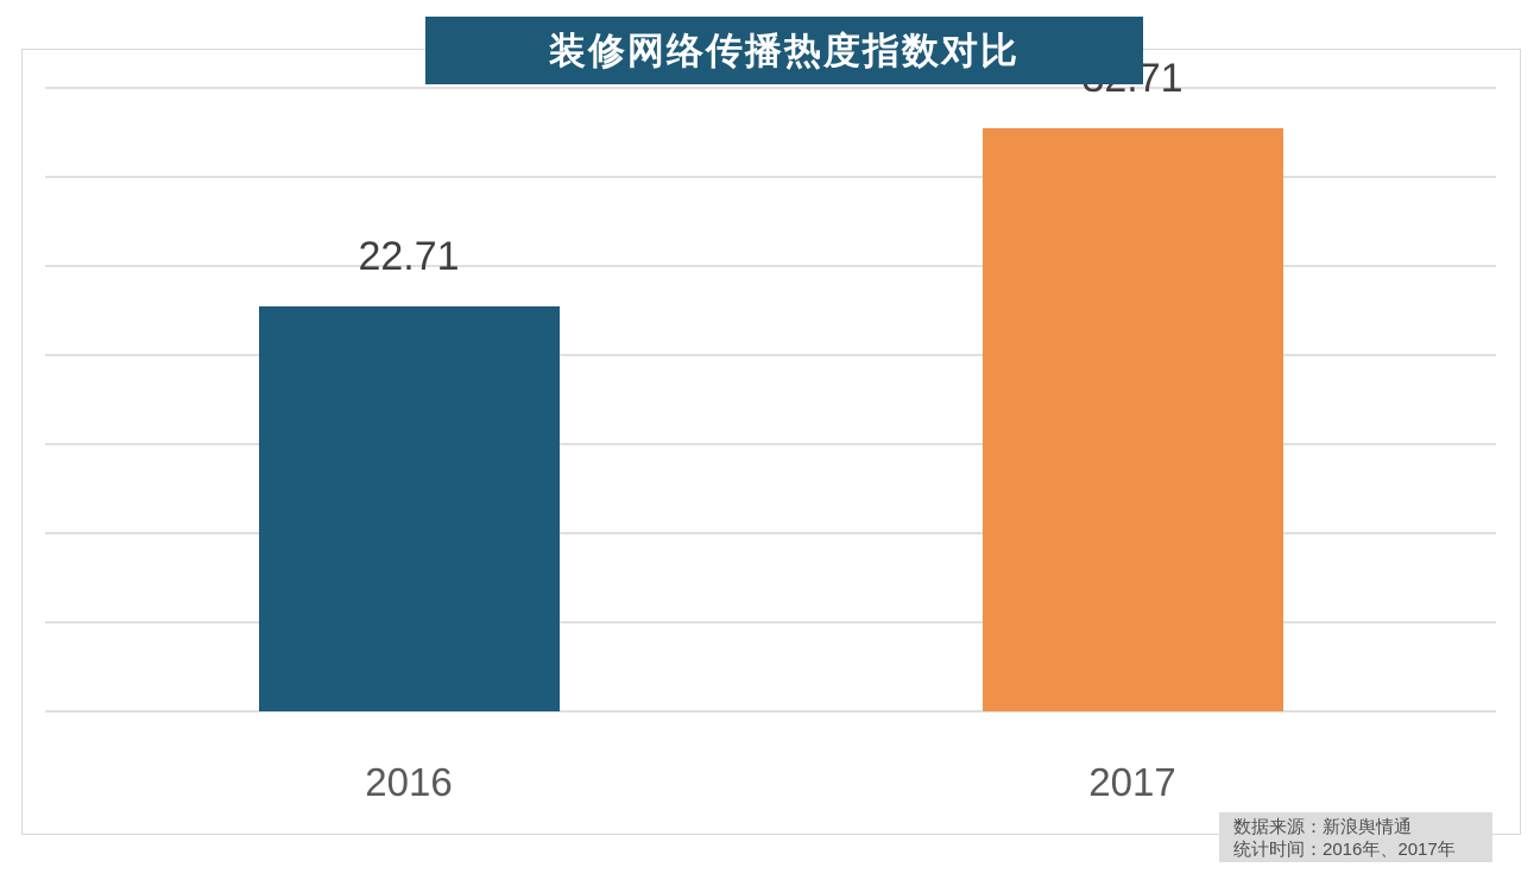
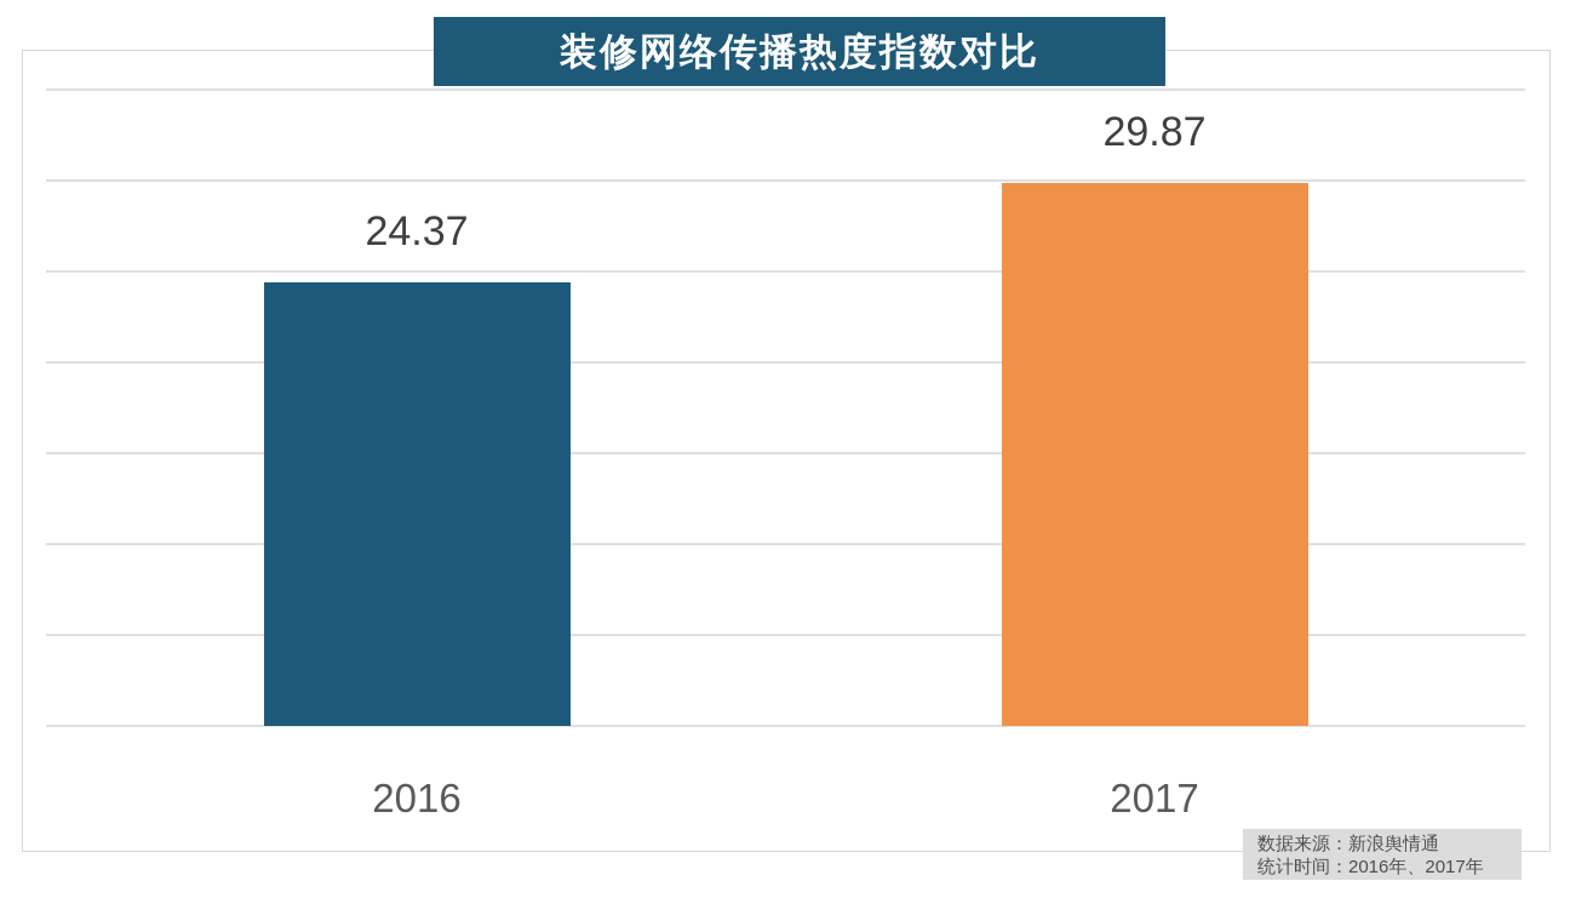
2016: 22.71 -> 24.37
2017: 32.71 -> 29.87
